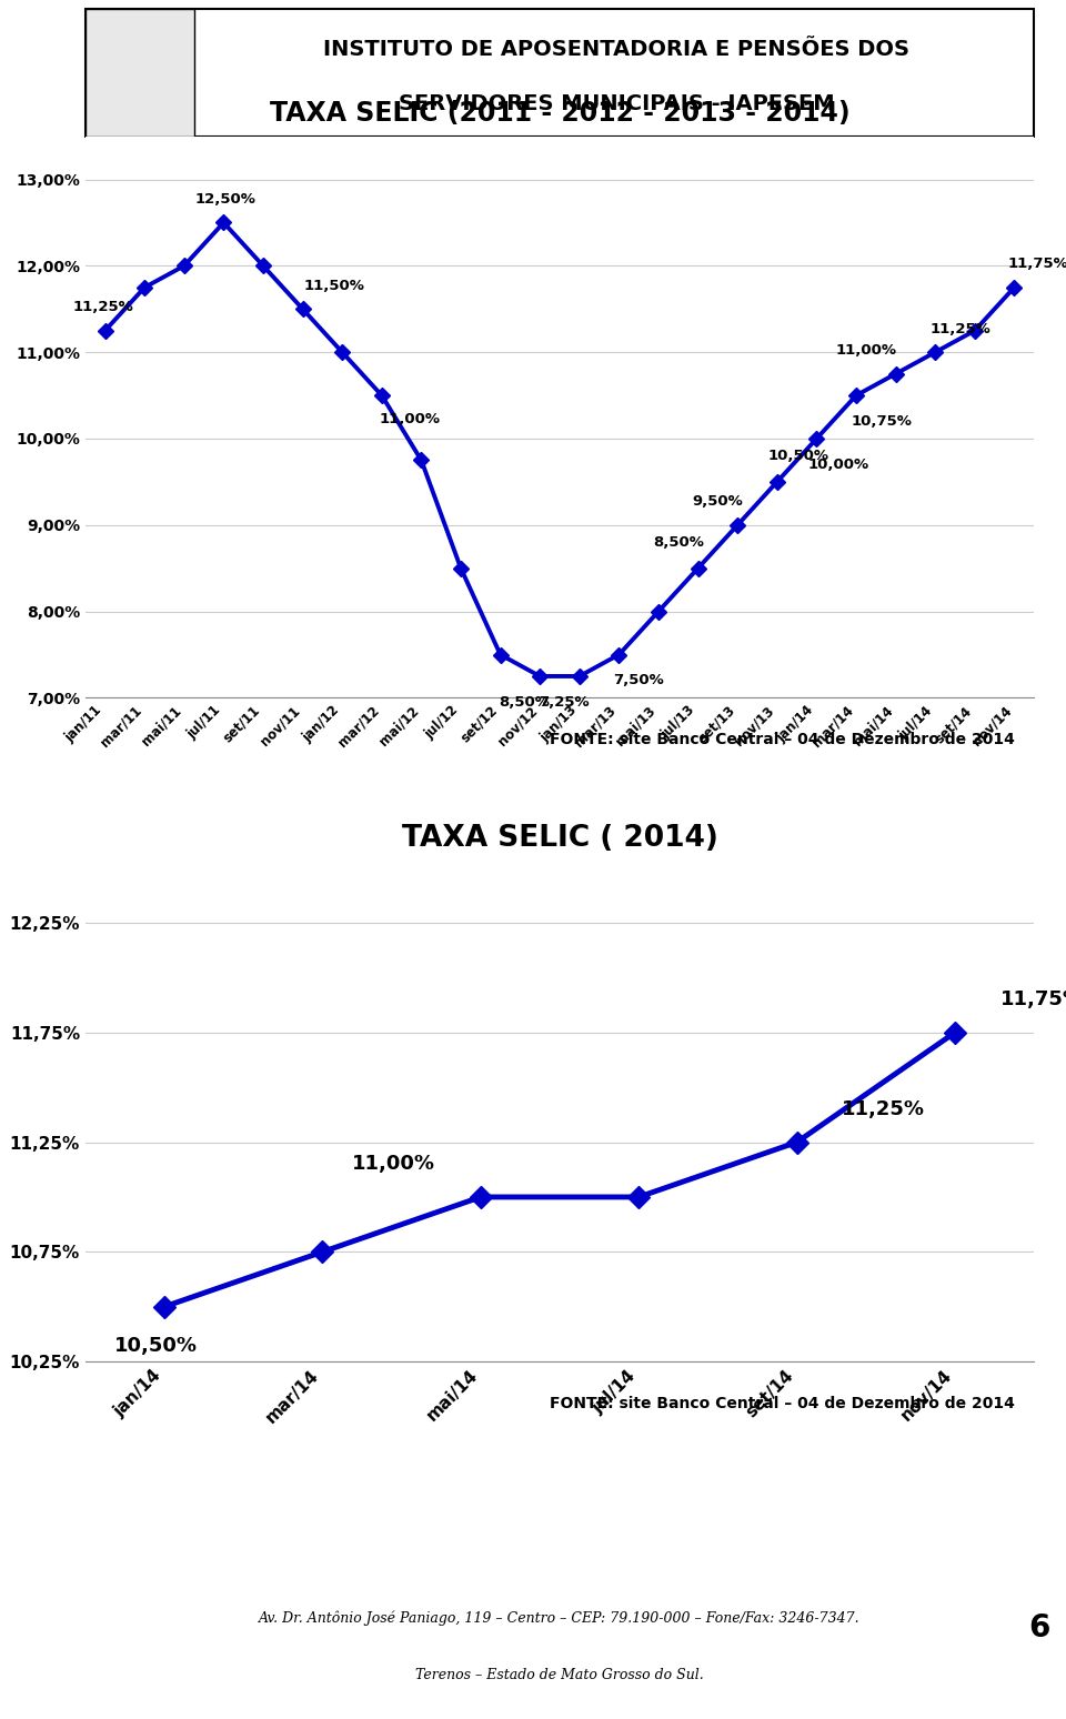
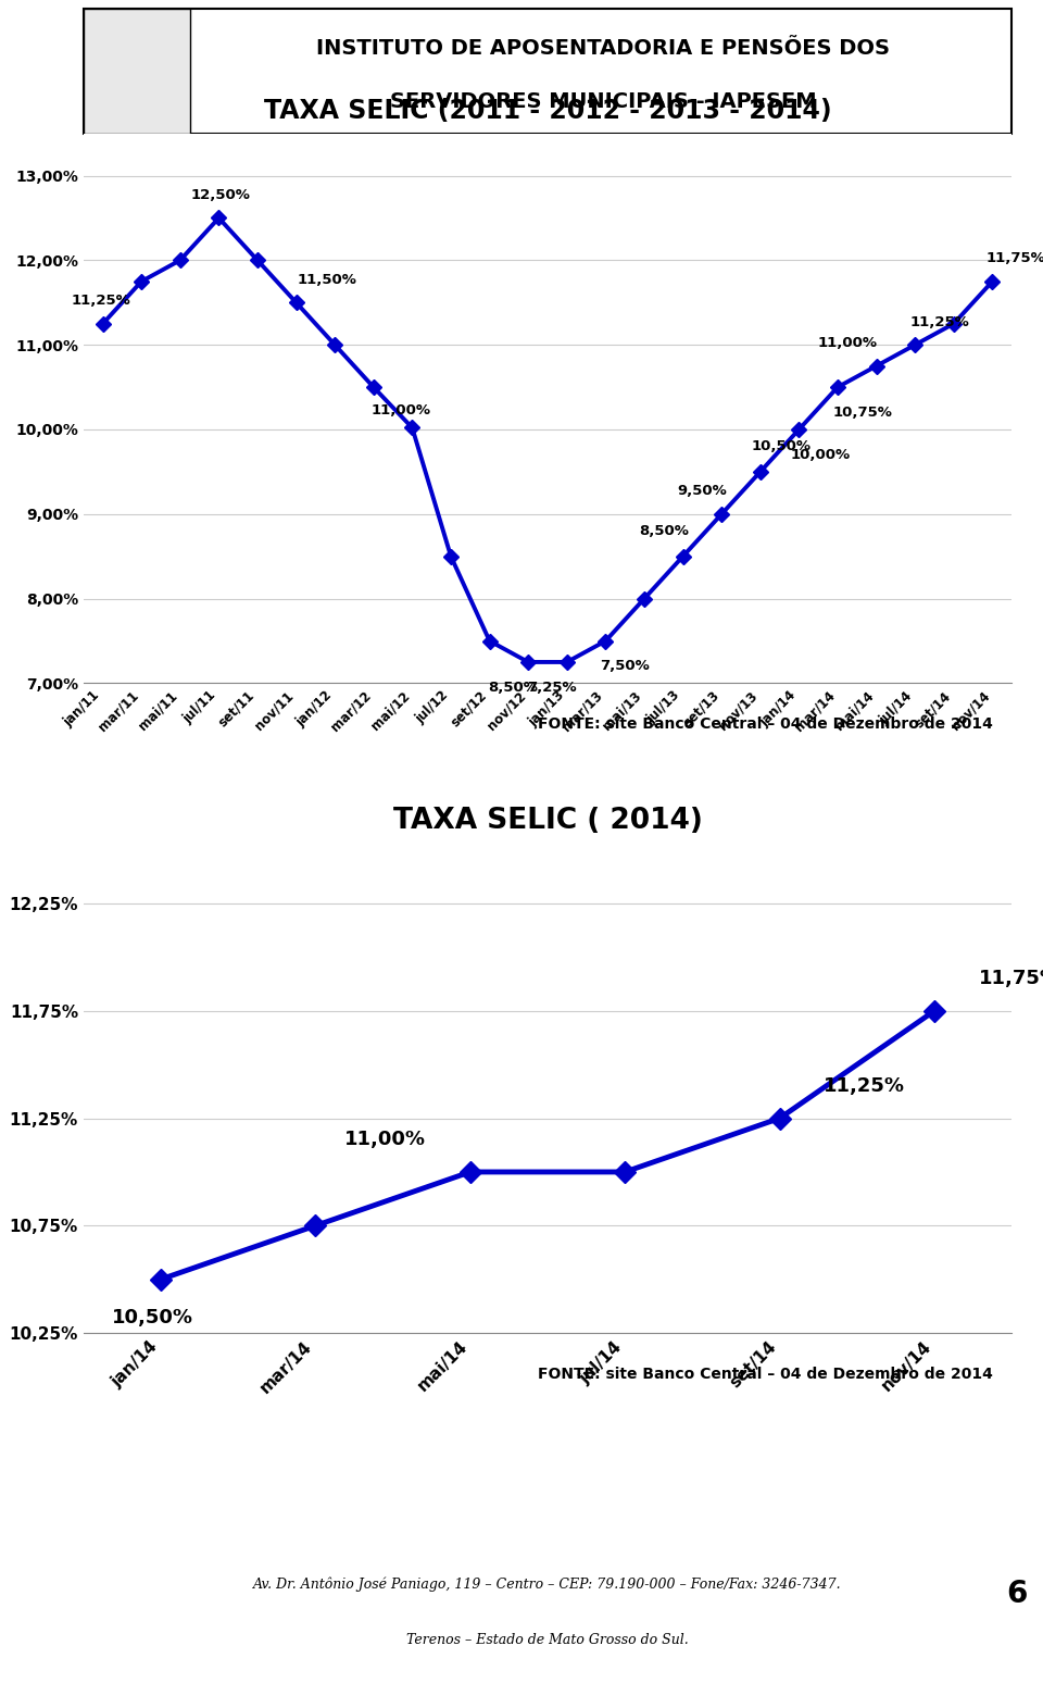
mai/12: 9,75% -> 10,02%
